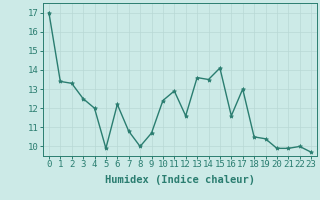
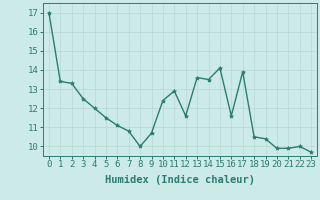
5: 9.9 -> 11.5
6: 12.2 -> 11.1
17: 13.0 -> 13.9
